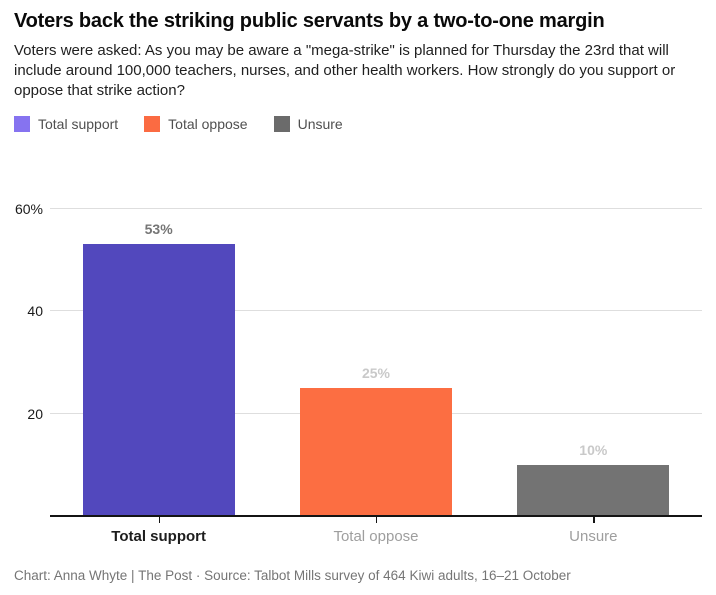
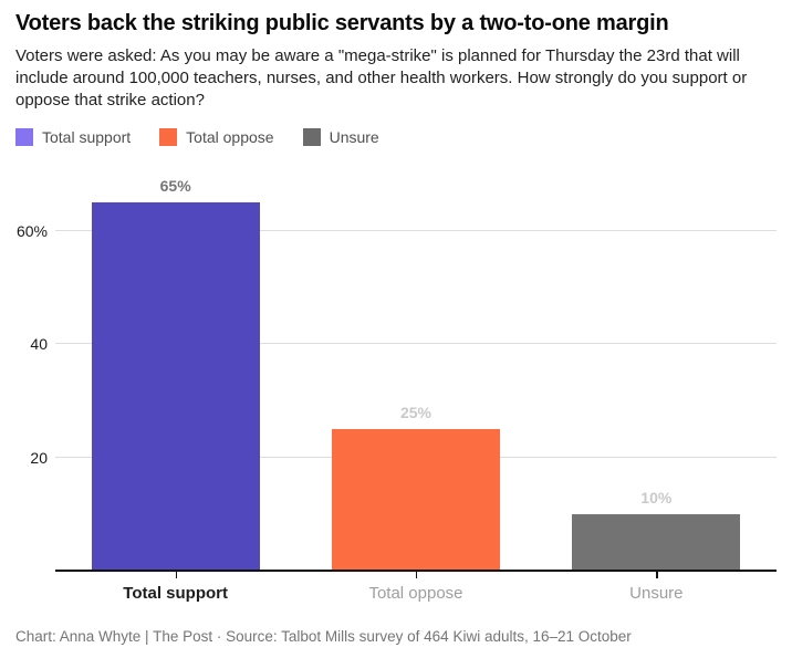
Total support: 53% -> 65%
